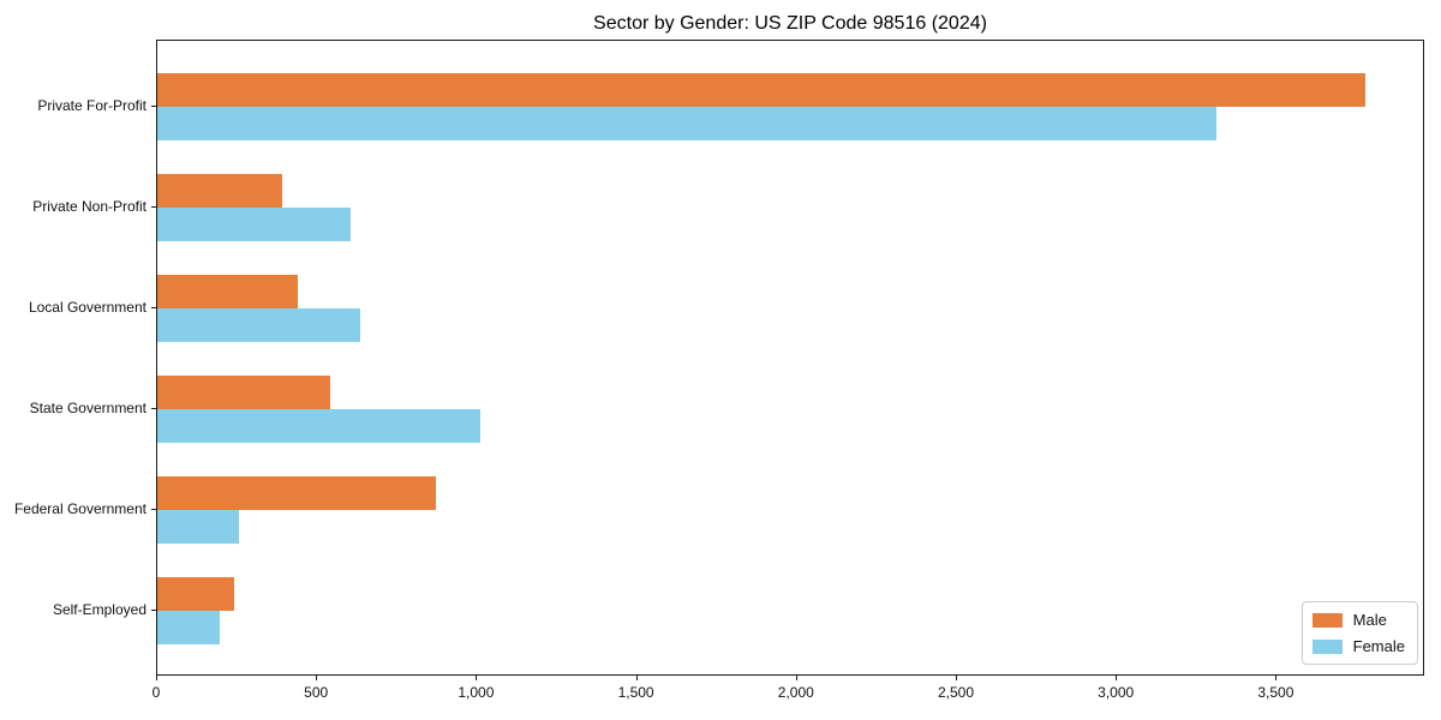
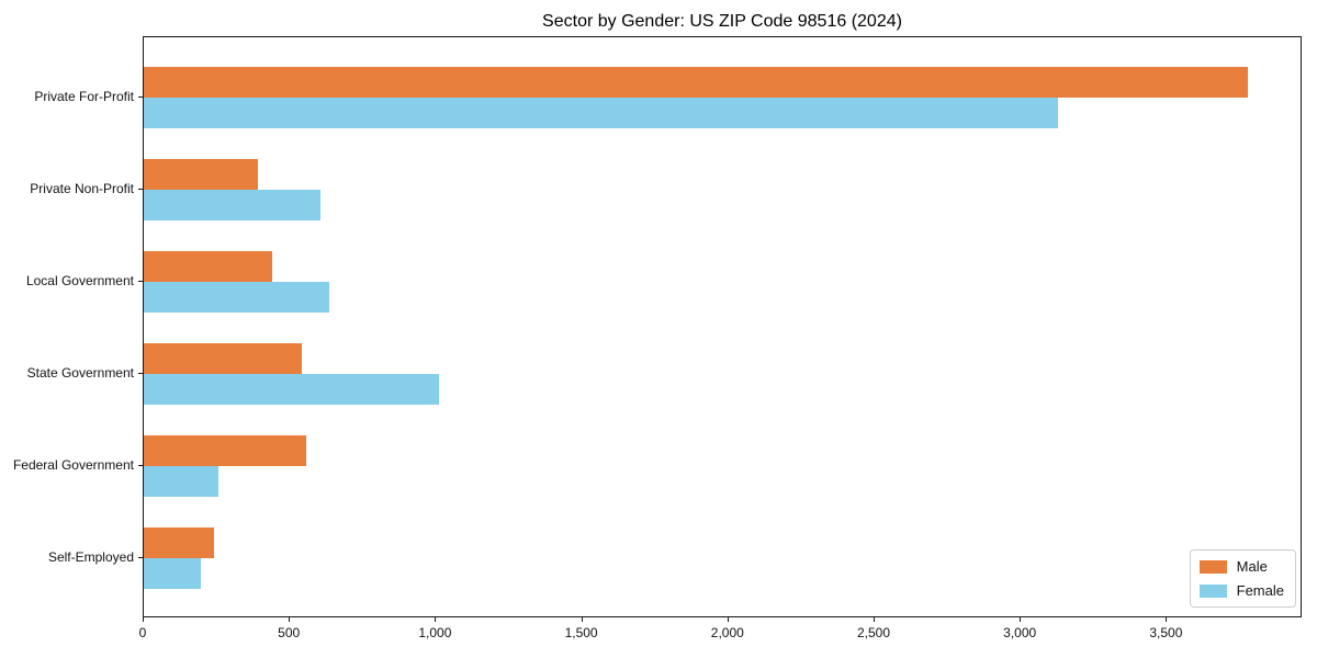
Female/Private For-Profit: 3310 -> 3120
Male/Federal Government: 870 -> 560
